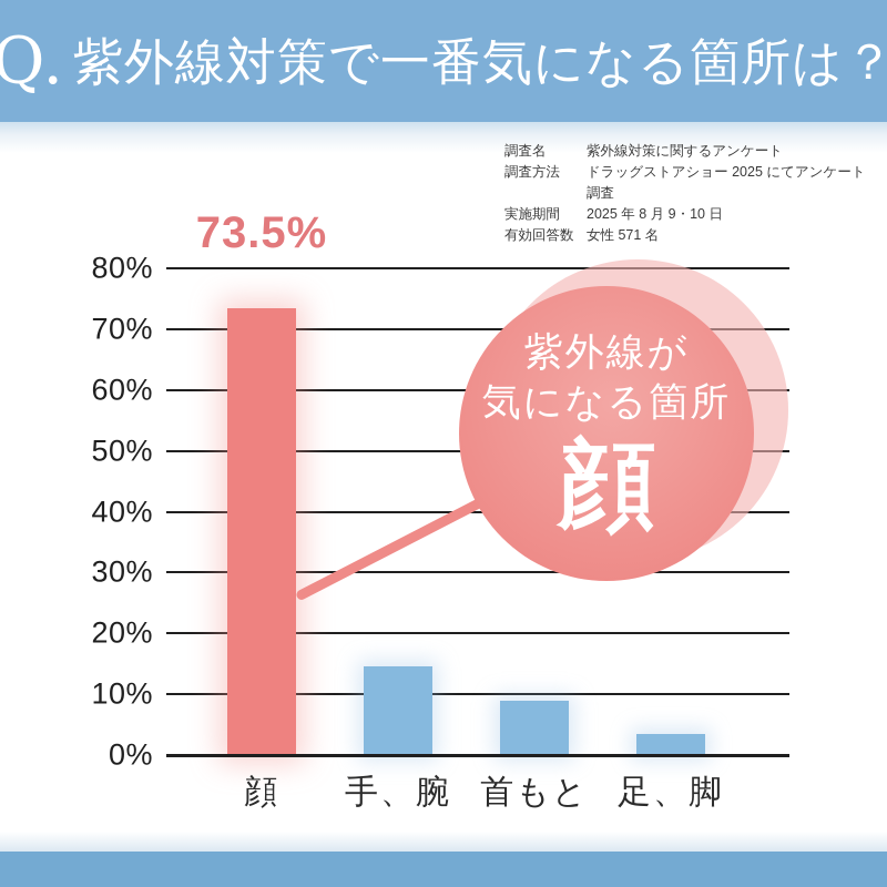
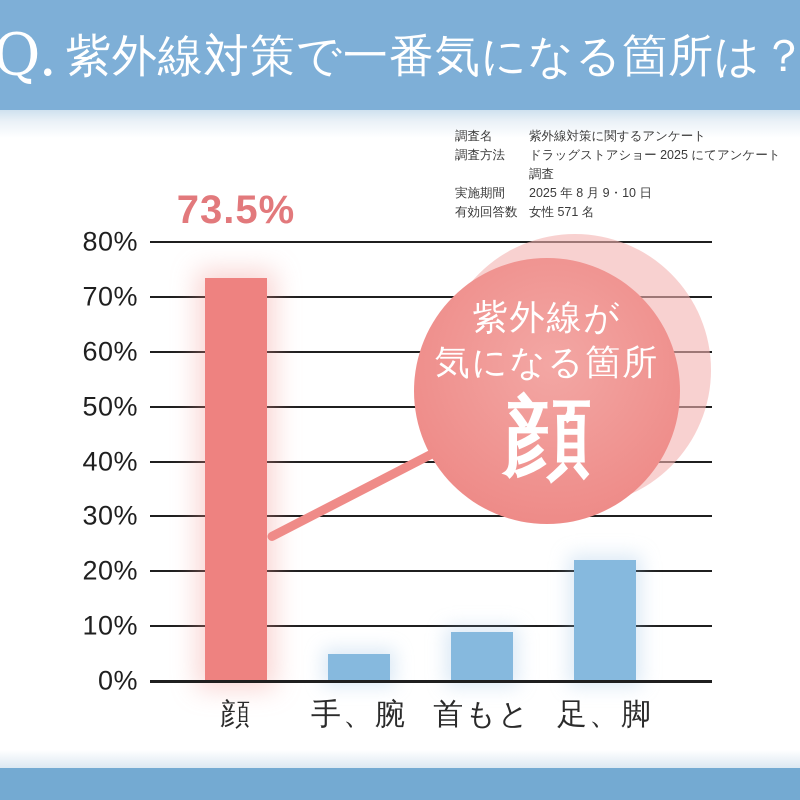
手、腕: 14% -> 5%
足、脚: 4% -> 22%
